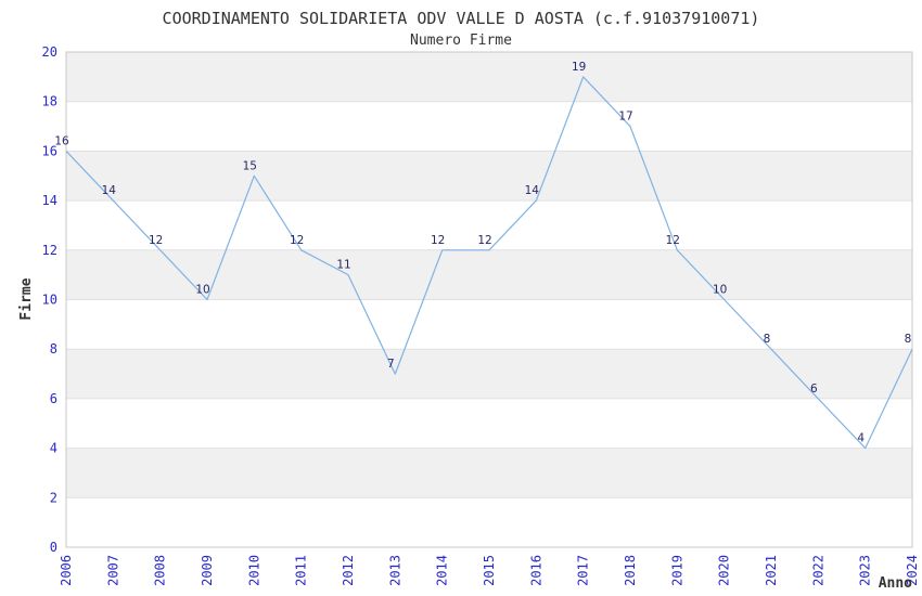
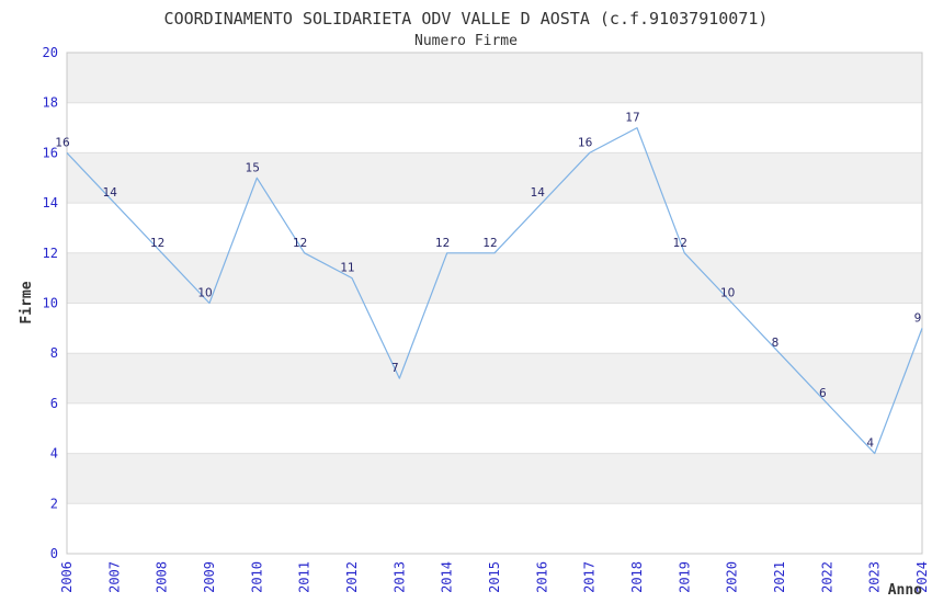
2017: 19 -> 16
2024: 8 -> 9
